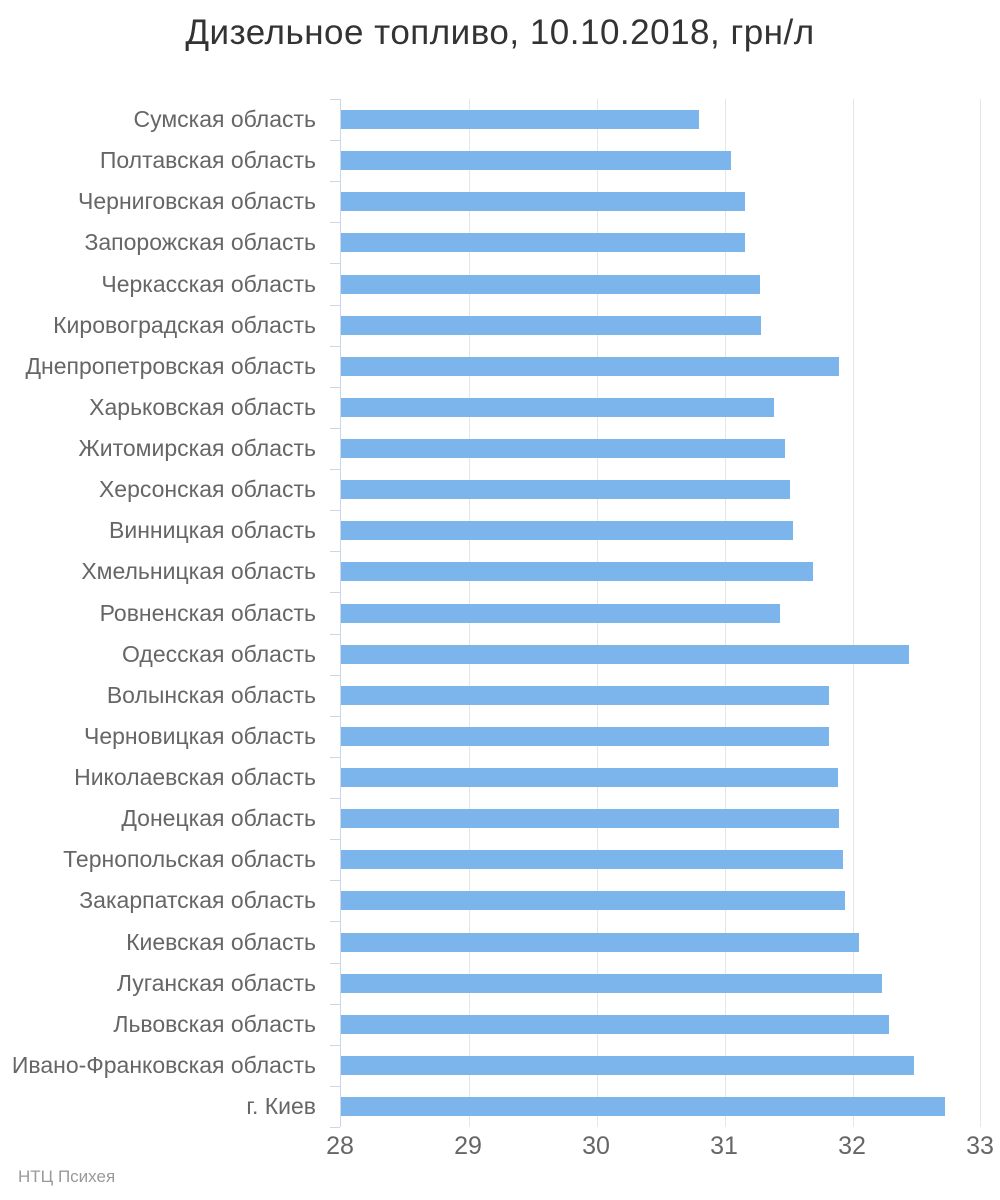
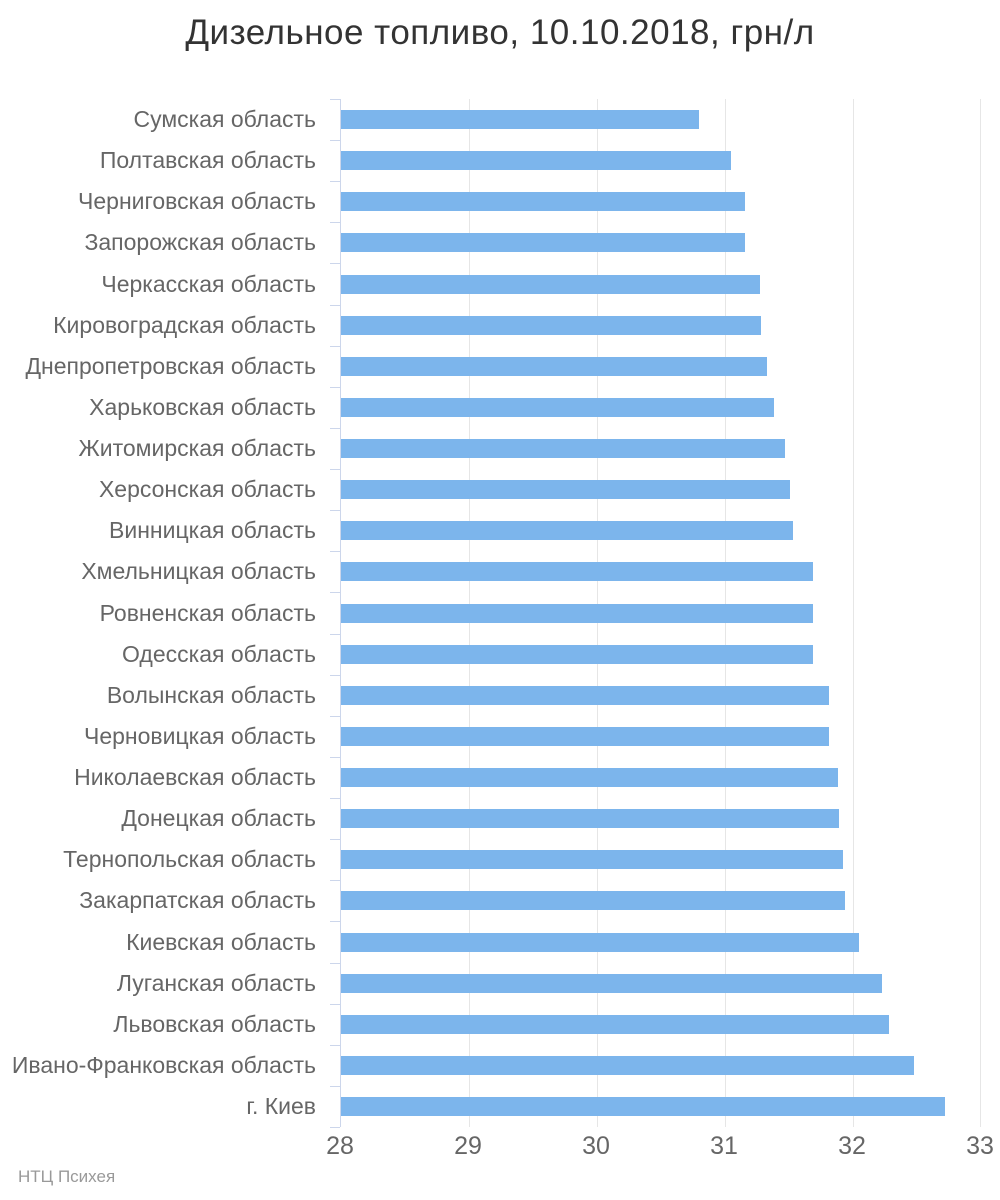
Днепропетровская область: 31.89 -> 31.33
Ровненская область: 31.43 -> 31.69
Одесская область: 32.44 -> 31.69
